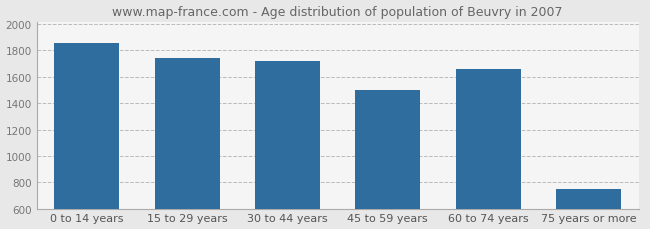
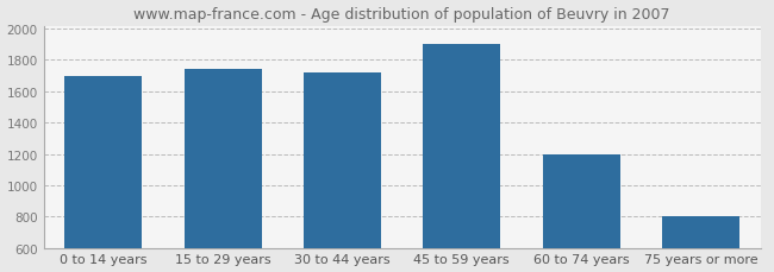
0 to 14 years: 1860 -> 1700
45 to 59 years: 1500 -> 1900
60 to 74 years: 1660 -> 1200
75 years or more: 750 -> 800
